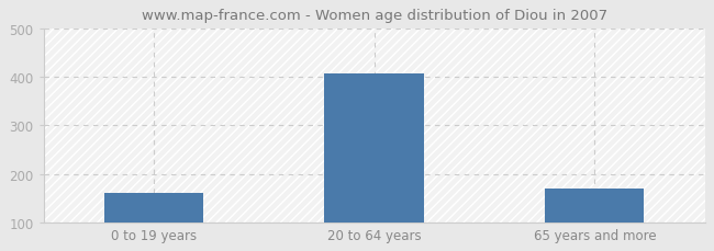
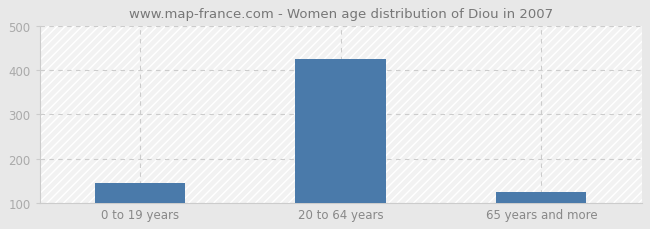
0 to 19 years: 160 -> 145
20 to 64 years: 407 -> 425
65 years and more: 170 -> 125
